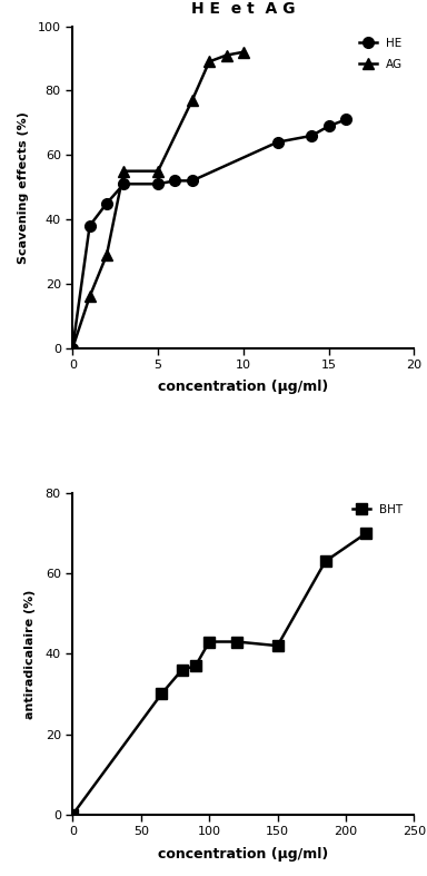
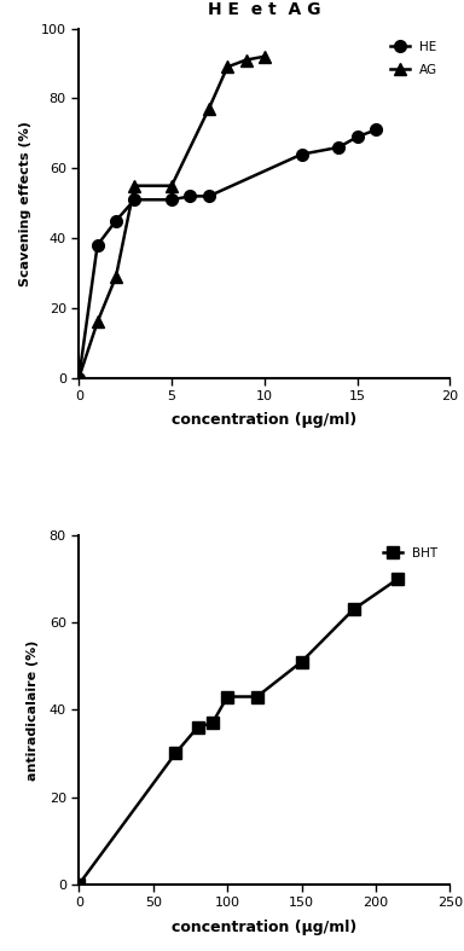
150: 42 -> 51
